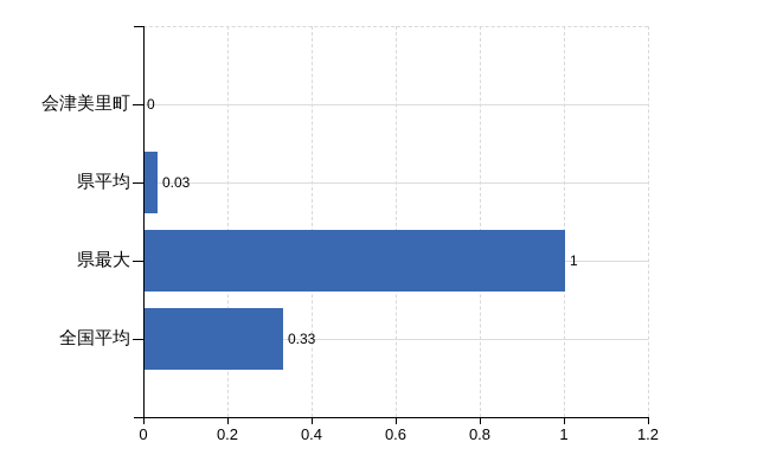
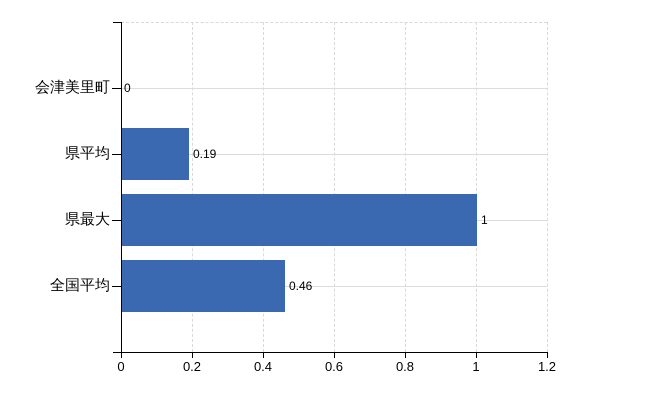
県平均: 0.03 -> 0.19
全国平均: 0.33 -> 0.46
